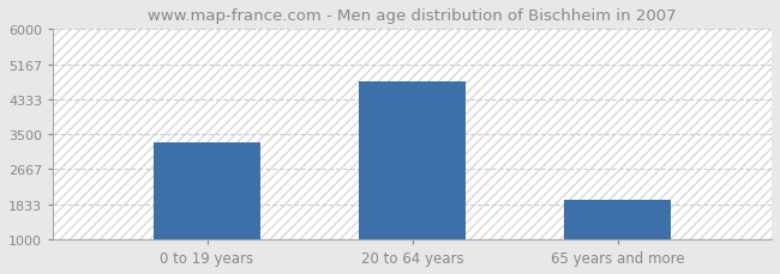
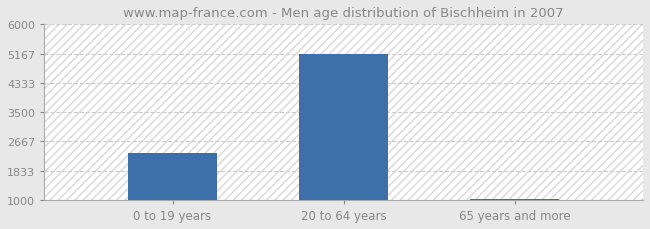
0 to 19 years: 3300 -> 2350
20 to 64 years: 4750 -> 5170
65 years and more: 1950 -> 1020
